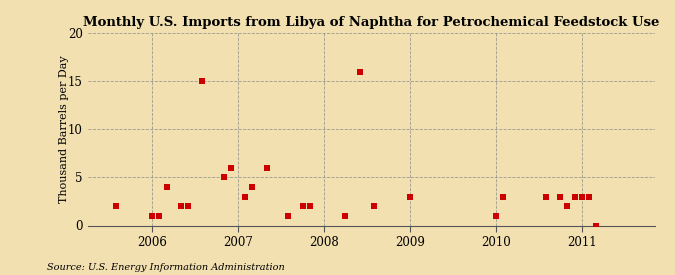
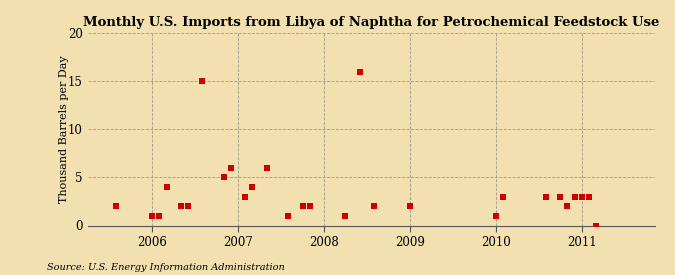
2009: 3 -> 2
